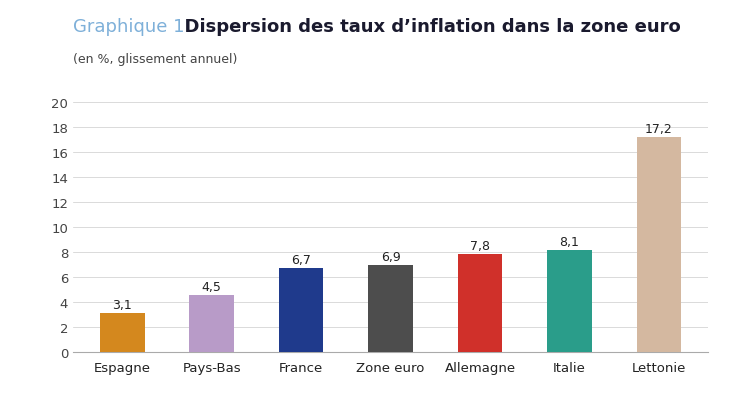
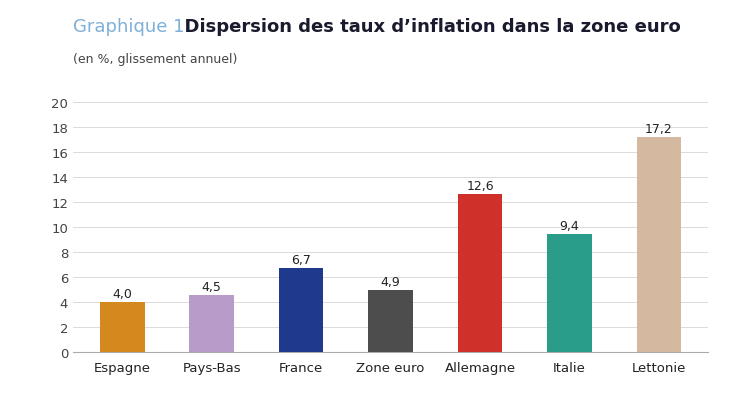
Espagne: 3,1 -> 4,0
Zone euro: 6,9 -> 4,9
Allemagne: 7,8 -> 12,6
Italie: 8,1 -> 9,4
